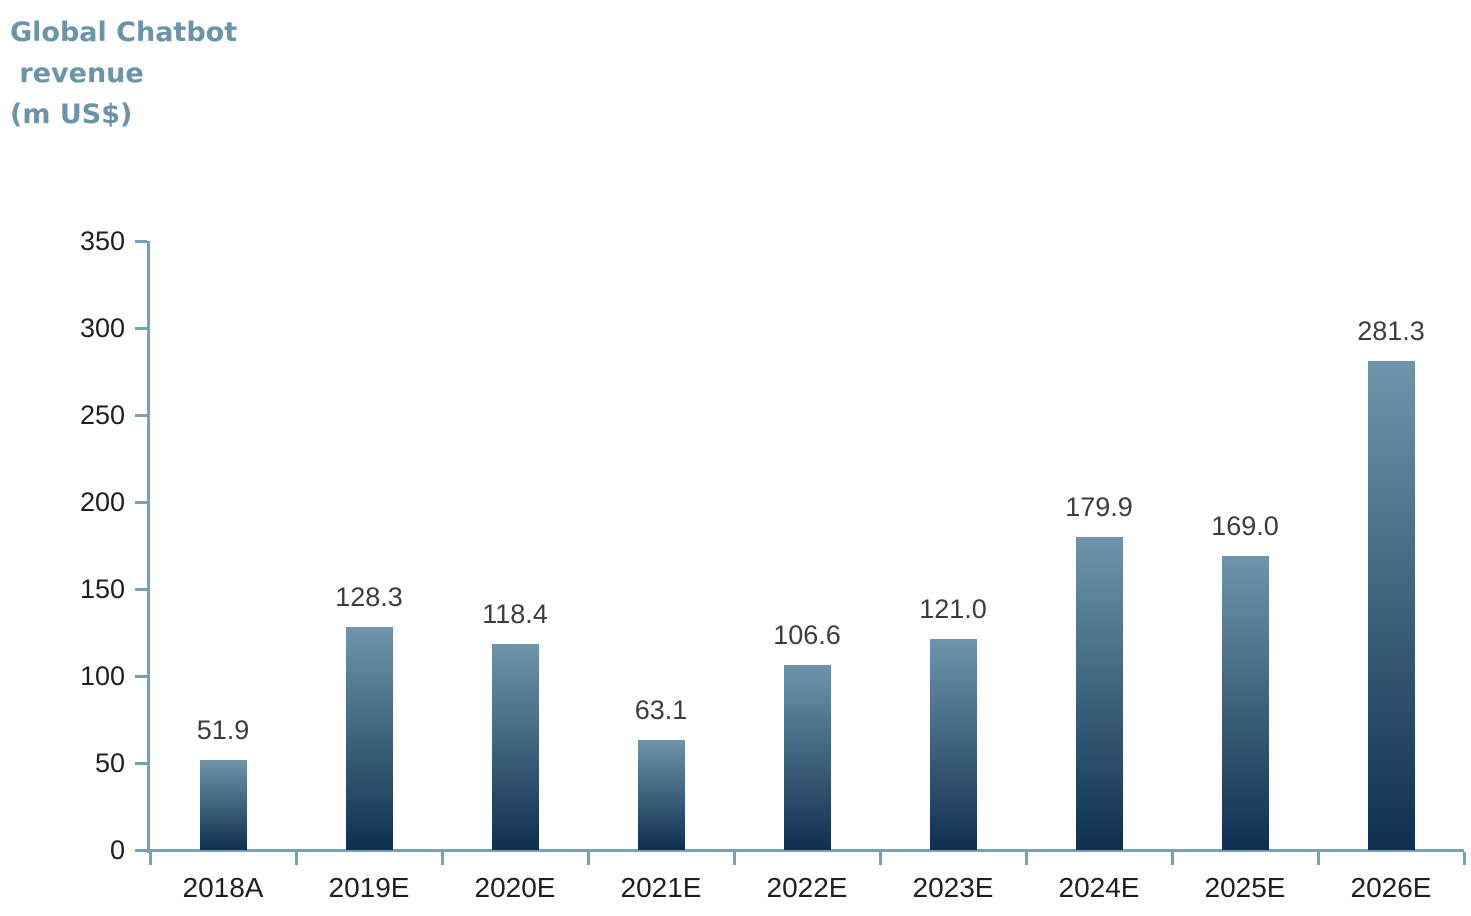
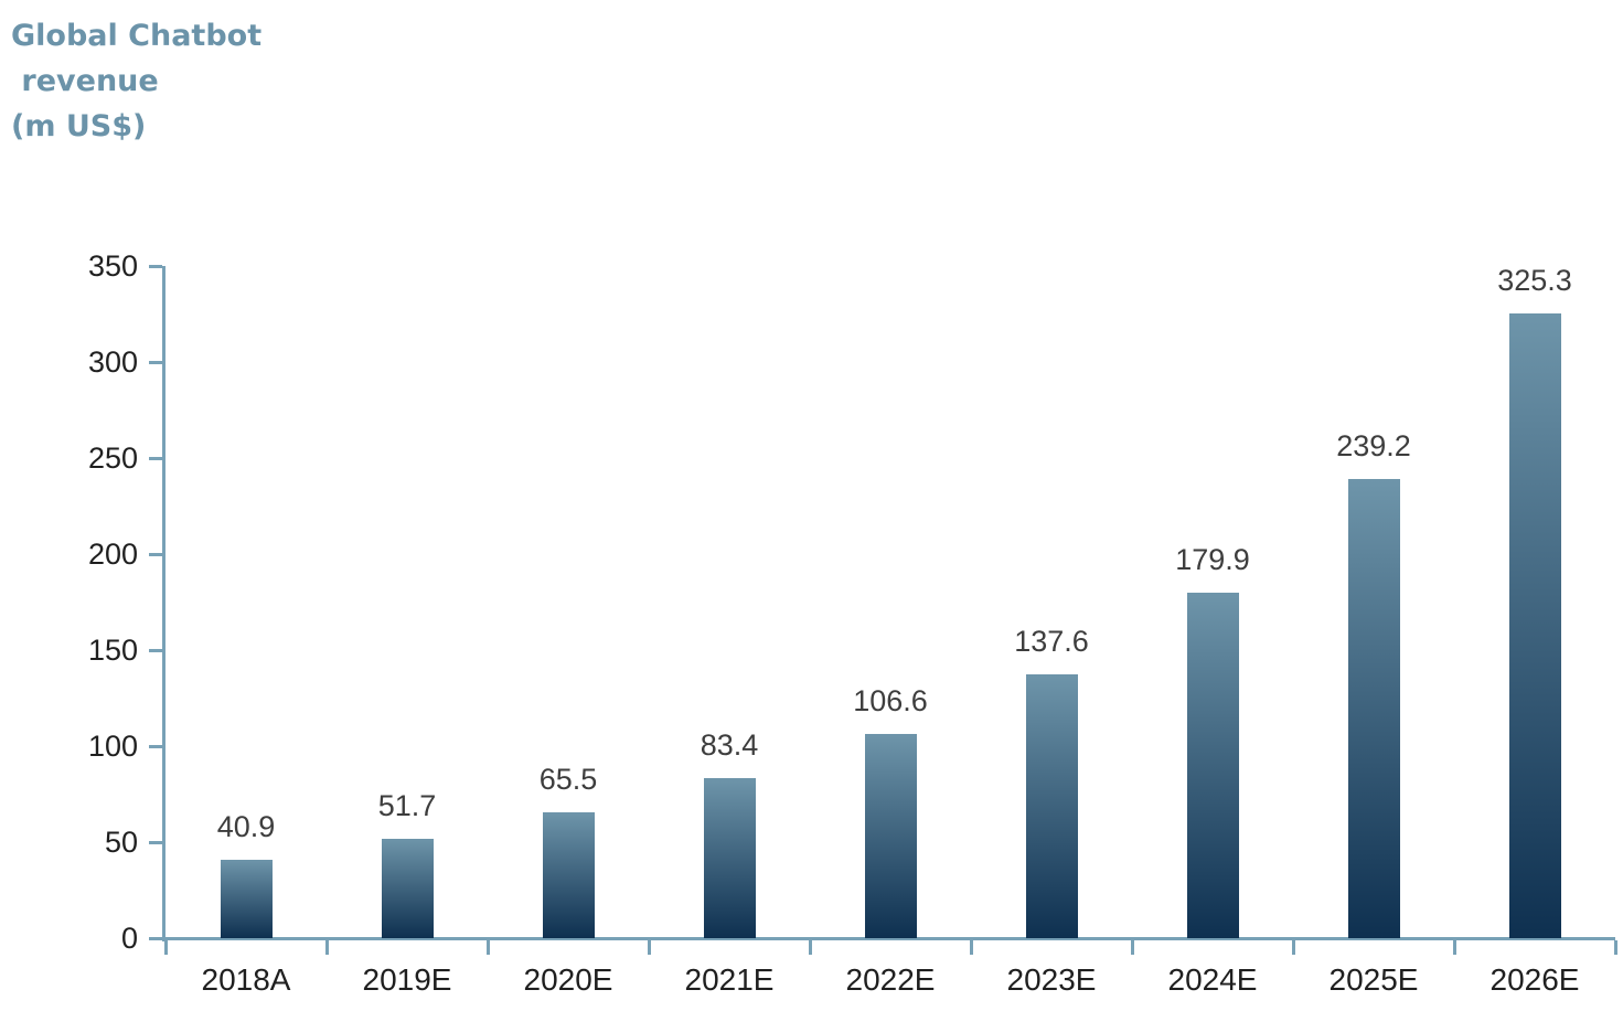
2018A: 51.9 -> 40.9
2019E: 128.3 -> 51.7
2020E: 118.4 -> 65.5
2021E: 63.1 -> 83.4
2023E: 121.0 -> 137.6
2025E: 169.0 -> 239.2
2026E: 281.3 -> 325.3
